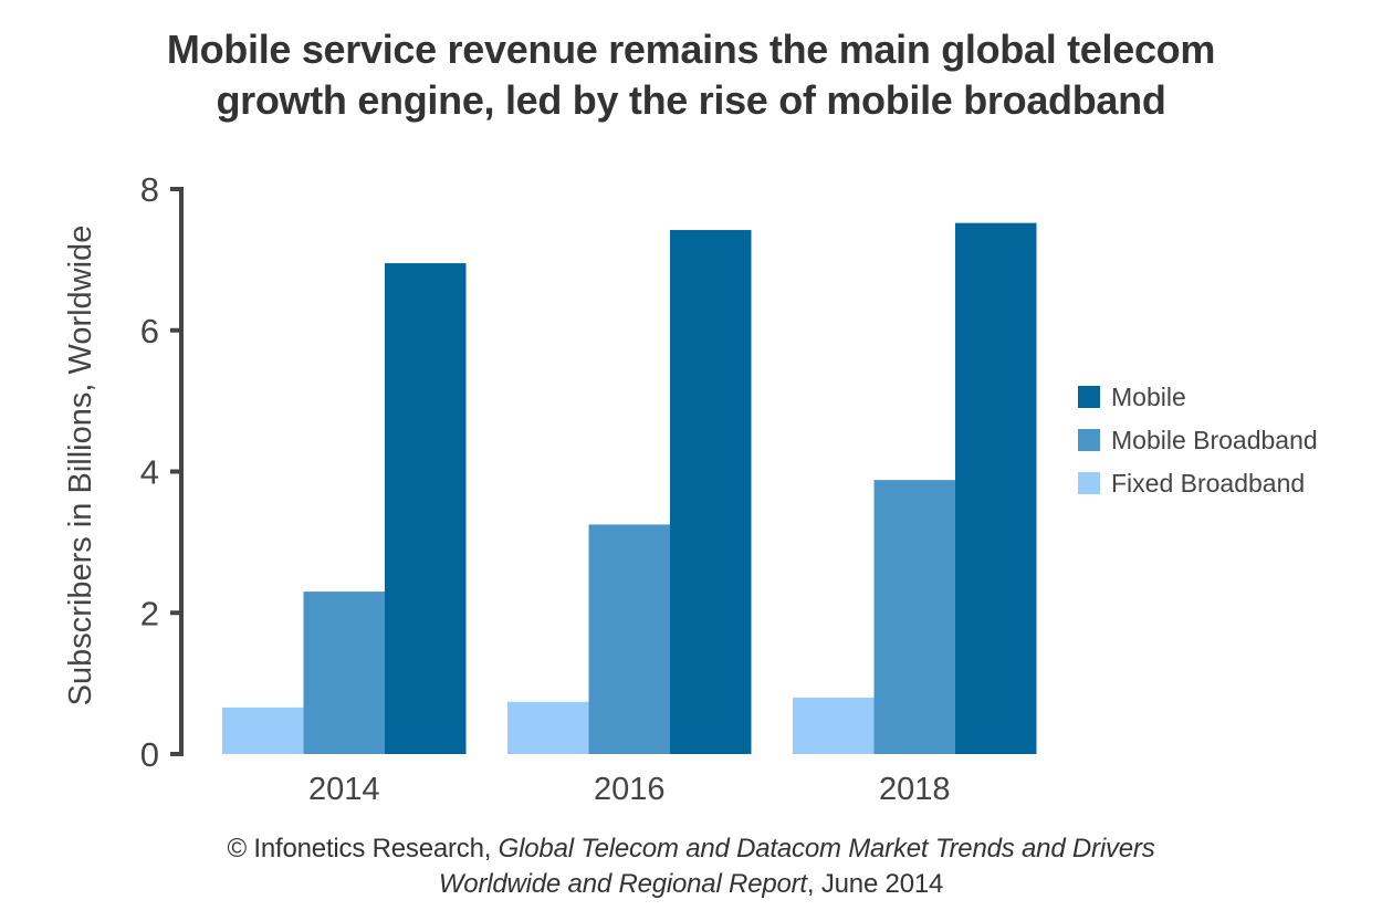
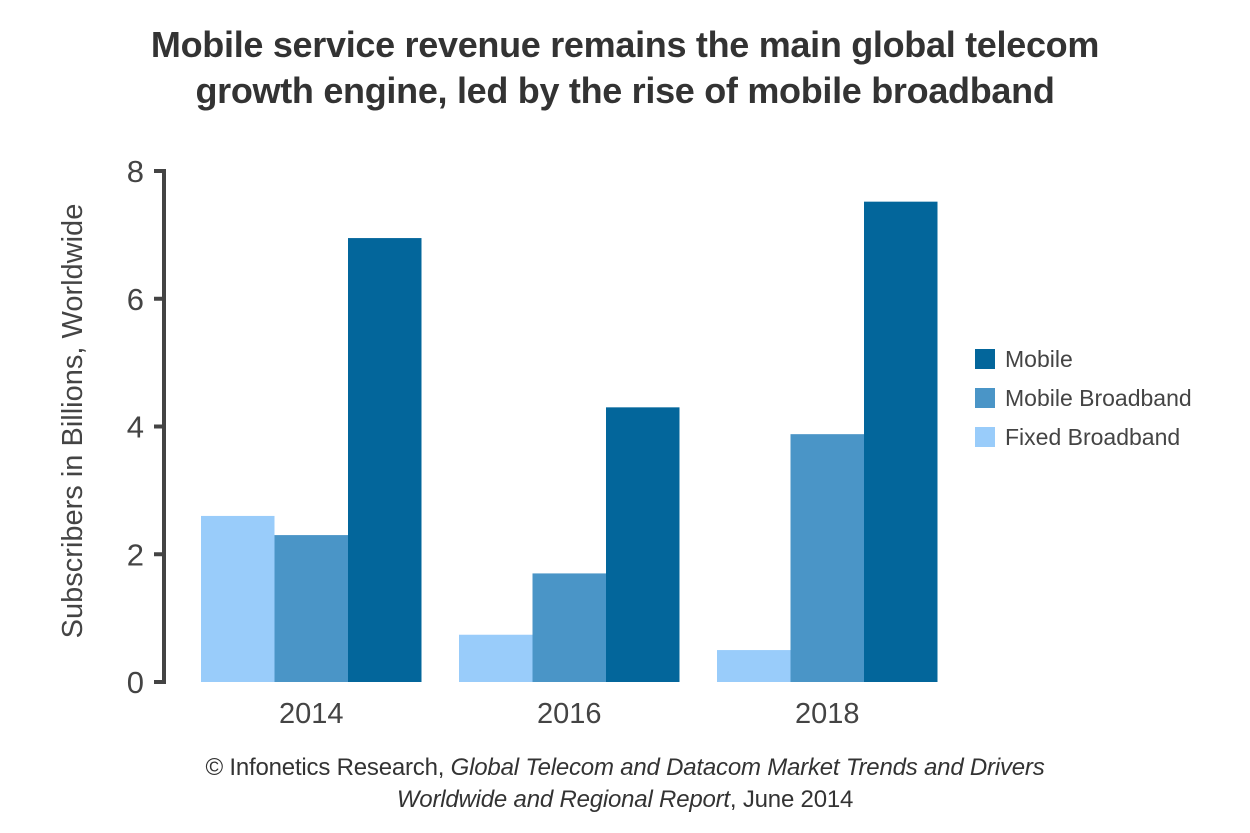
Fixed Broadband/2014: 0.7 -> 2.6
Mobile Broadband/2016: 3.2 -> 1.7
Mobile/2016: 7.4 -> 4.3
Fixed Broadband/2018: 0.8 -> 0.5
